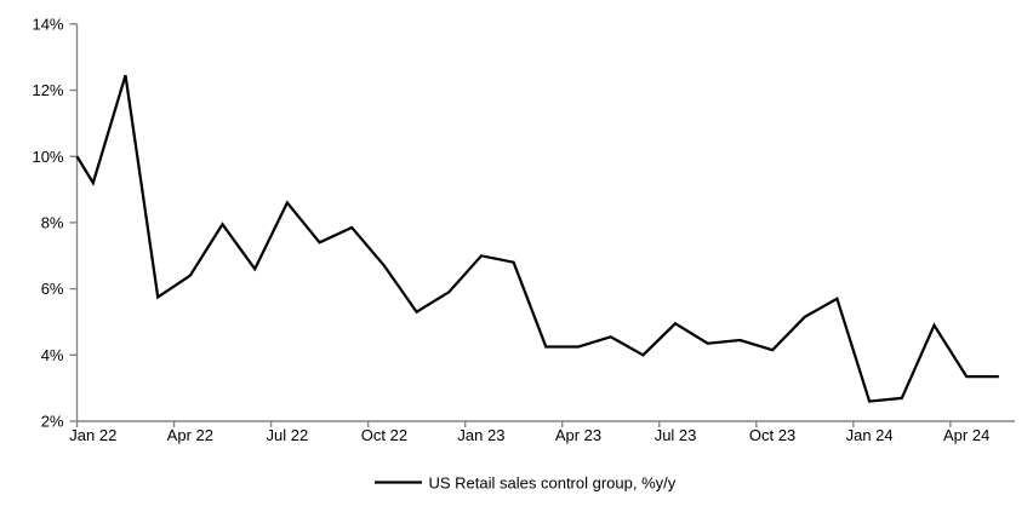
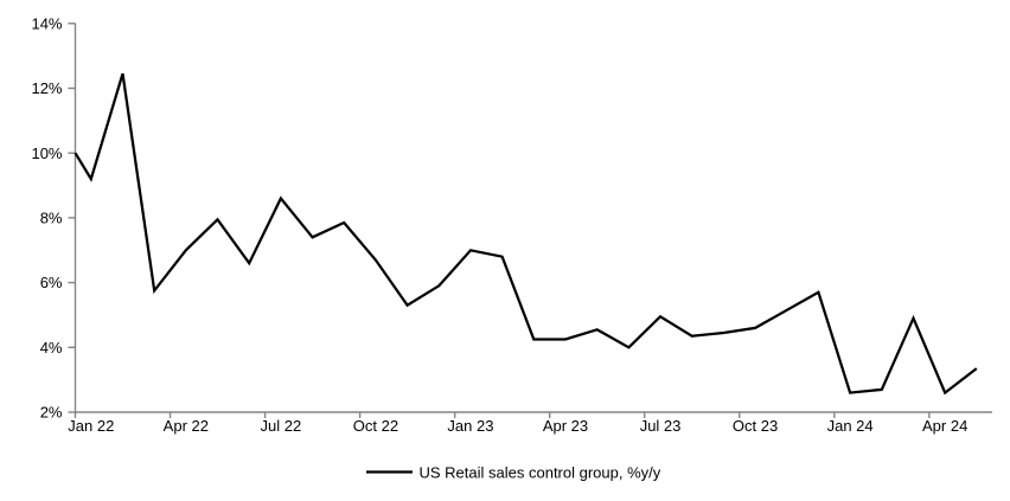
Apr 22: 6.4% -> 7.0%
Oct 23: 4.2% -> 4.6%
Apr 24: 3.4% -> 2.6%
